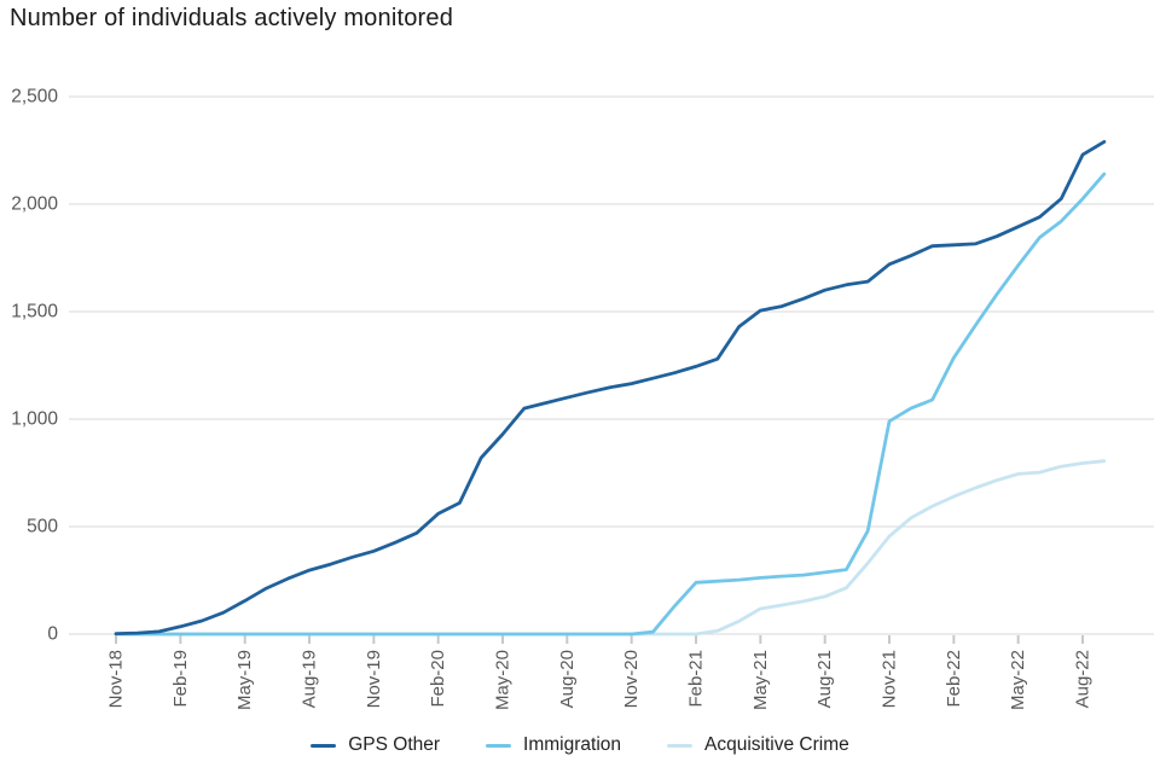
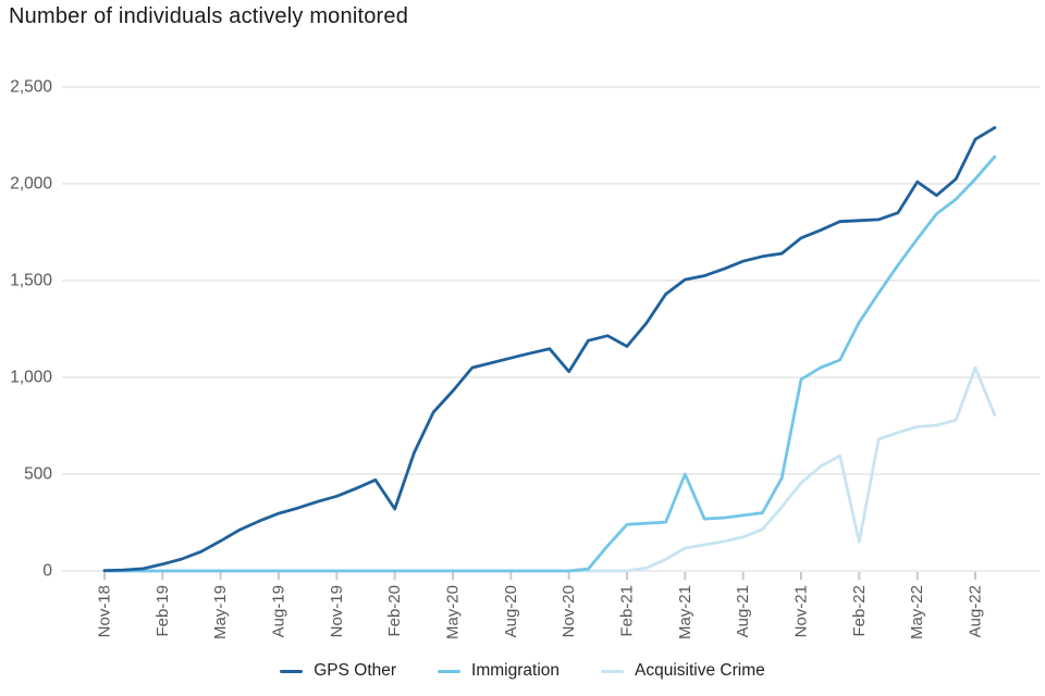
GPS Other/Feb-20: 560 -> 320
GPS Other/Nov-20: 1160 -> 1030
GPS Other/Feb-21: 1240 -> 1160
Immigration/May-21: 260 -> 500
Acquisitive Crime/Feb-22: 640 -> 150
GPS Other/May-22: 1900 -> 2010
Acquisitive Crime/Aug-22: 800 -> 1050
